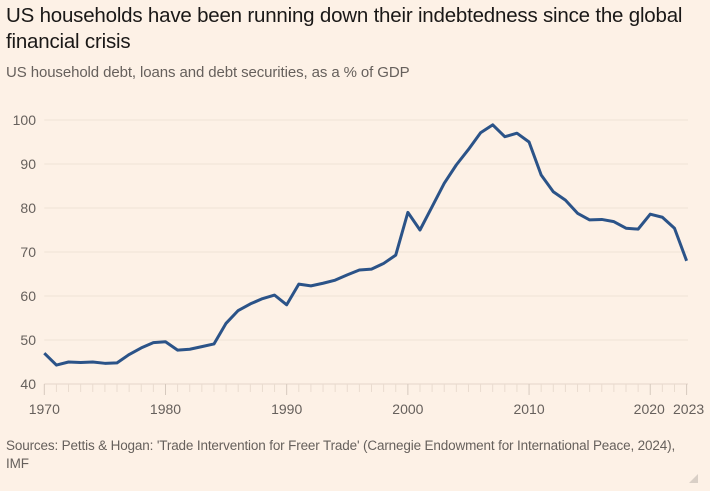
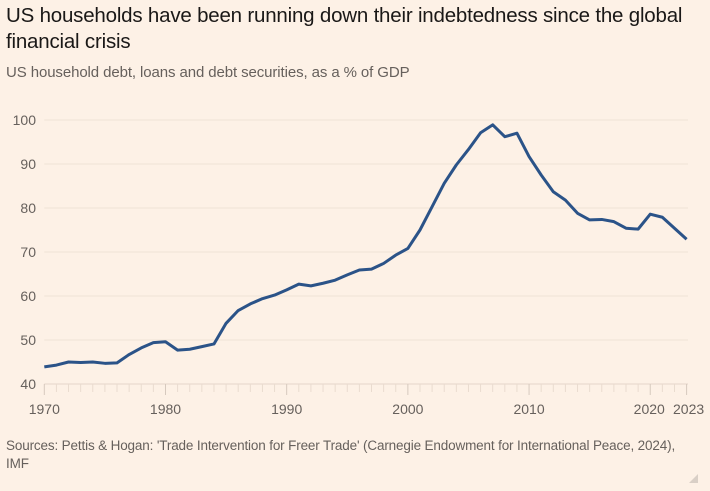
1970: 47 -> 44
1990: 58 -> 61
2000: 79 -> 71
2010: 95 -> 92
2023: 68 -> 73
